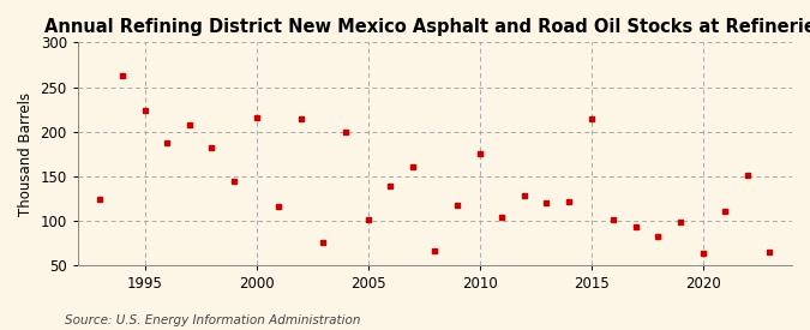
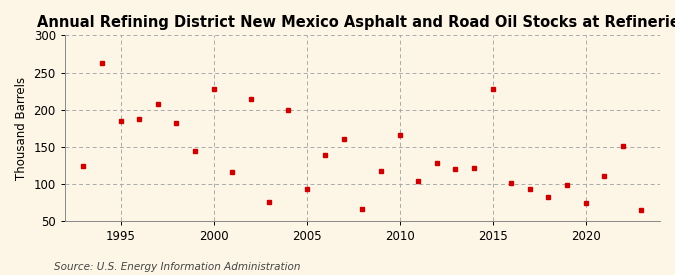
1995: 224 -> 185
2000: 216 -> 228
2005: 102 -> 94
2010: 176 -> 166
2015: 214 -> 228
2020: 64 -> 75
